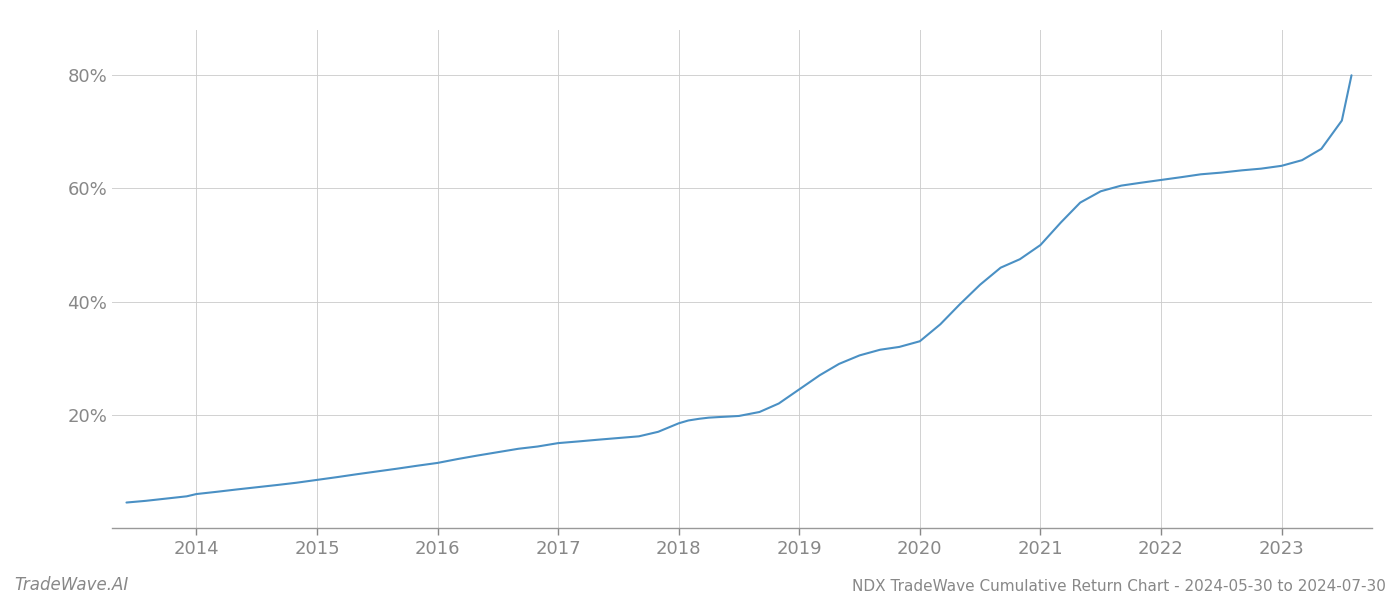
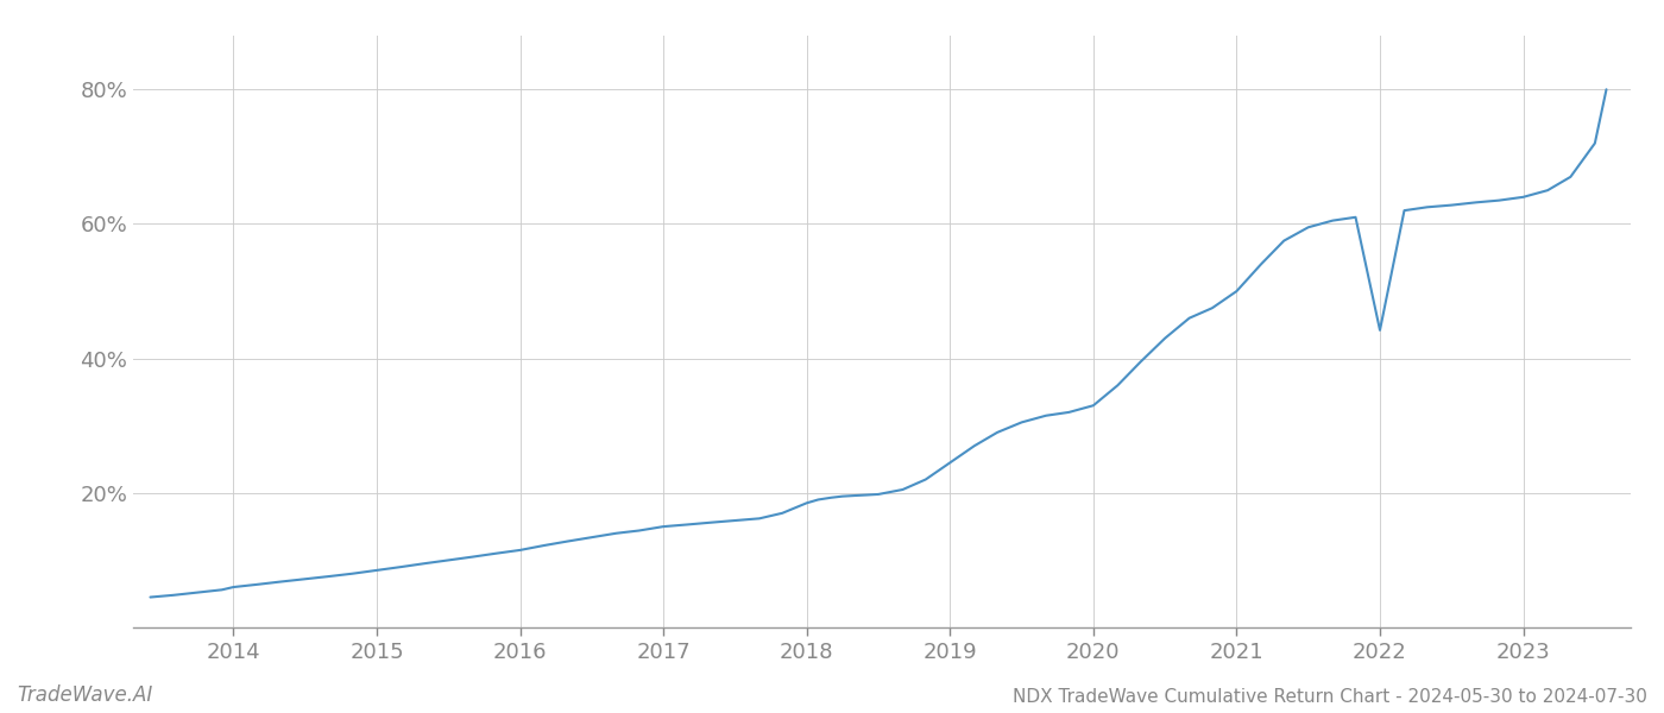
2022: 61.5% -> 44.2%
